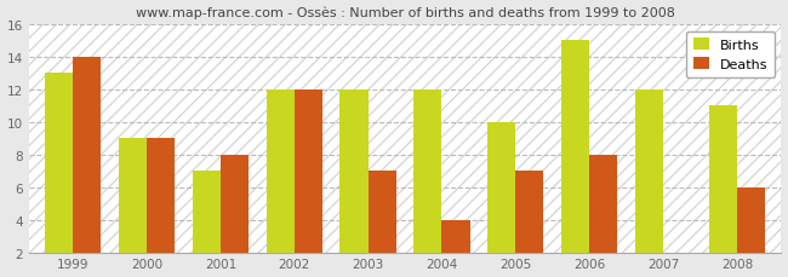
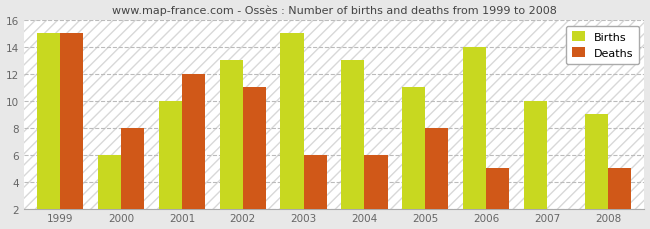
Births/1999: 13 -> 15
Deaths/1999: 14 -> 15
Births/2000: 9 -> 6
Deaths/2000: 9 -> 8
Births/2001: 7 -> 10
Deaths/2001: 8 -> 12
Births/2002: 12 -> 13
Deaths/2002: 12 -> 11
Births/2003: 12 -> 15
Deaths/2003: 7 -> 6
Births/2004: 12 -> 13
Deaths/2004: 4 -> 6
Births/2005: 10 -> 11
Deaths/2005: 7 -> 8
Births/2006: 15 -> 14
Deaths/2006: 8 -> 5
Births/2007: 12 -> 10
Births/2008: 11 -> 9
Deaths/2008: 6 -> 5
